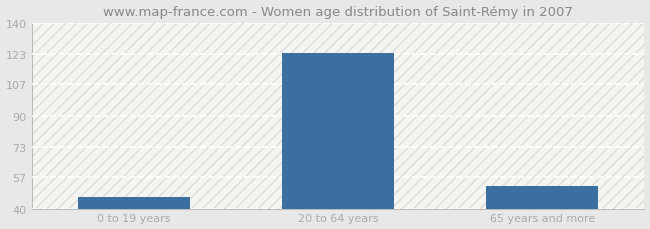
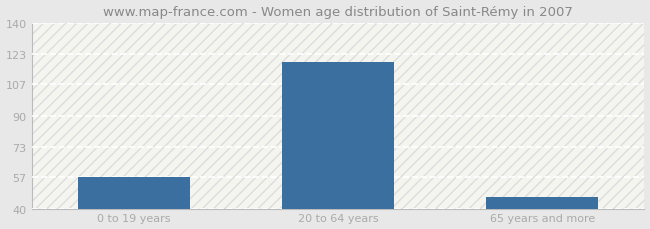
0 to 19 years: 46 -> 57
20 to 64 years: 124 -> 119
65 years and more: 52 -> 46
